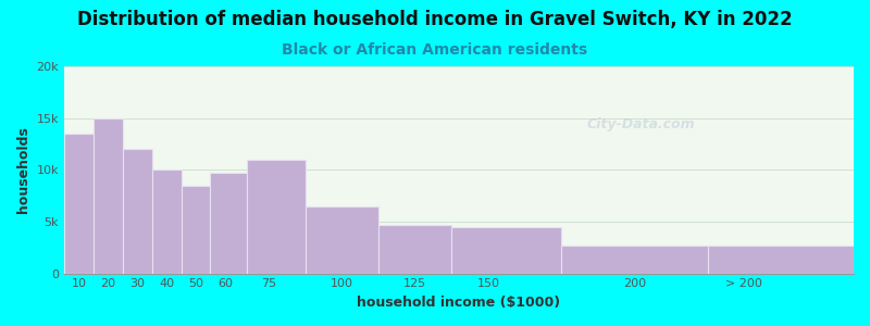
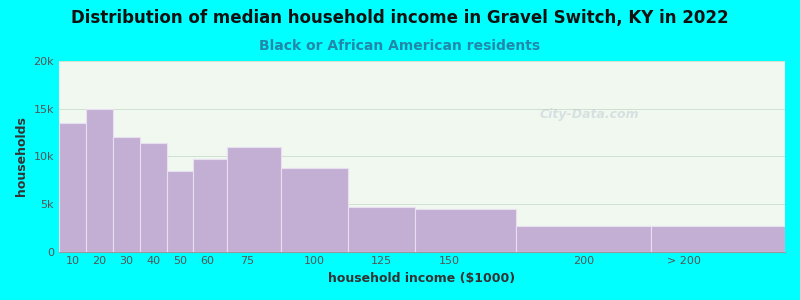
40: 10.0k -> 11.4k
100: 6.5k -> 8.8k
